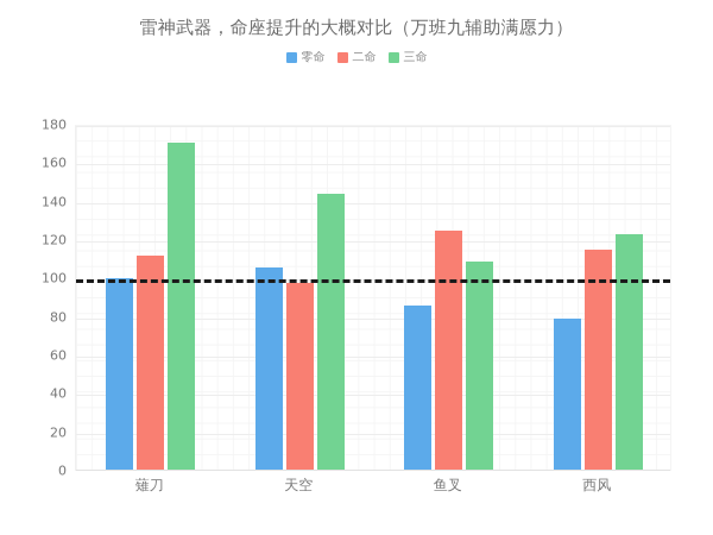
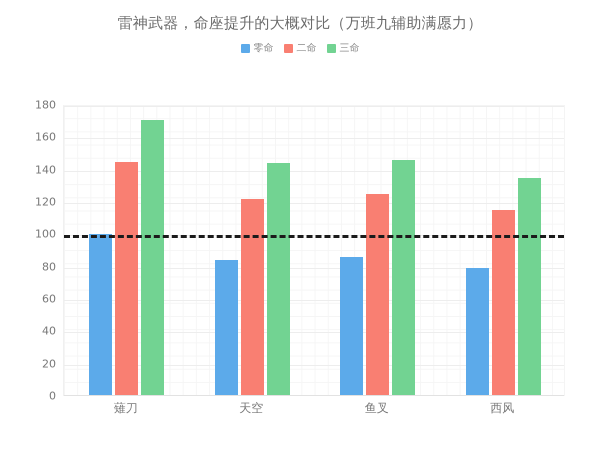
二命/薙刀: 112 -> 145
零命/天空: 106 -> 84
二命/天空: 98 -> 122
三命/鱼叉: 109 -> 146
三命/西风: 123 -> 135
